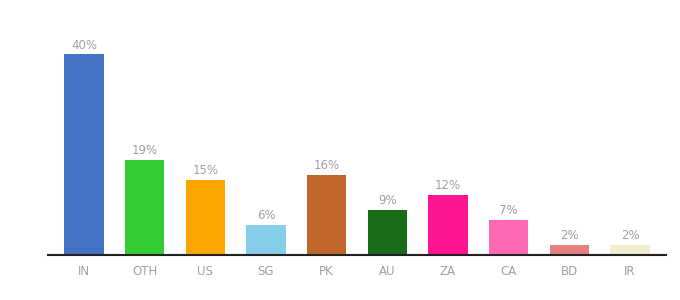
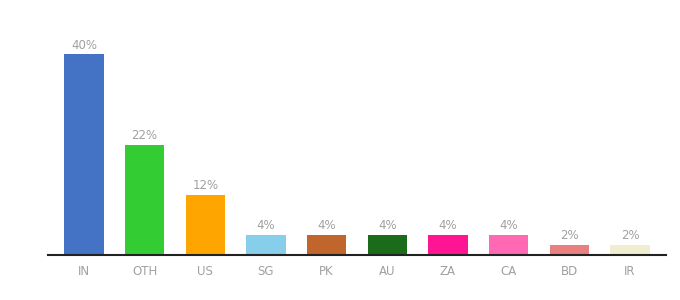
OTH: 19% -> 22%
US: 15% -> 12%
SG: 6% -> 4%
PK: 16% -> 4%
AU: 9% -> 4%
ZA: 12% -> 4%
CA: 7% -> 4%
